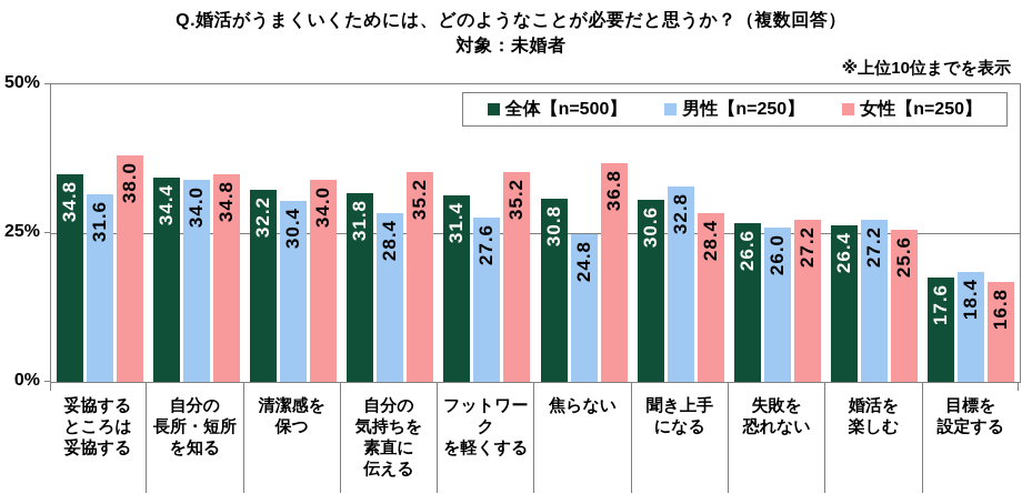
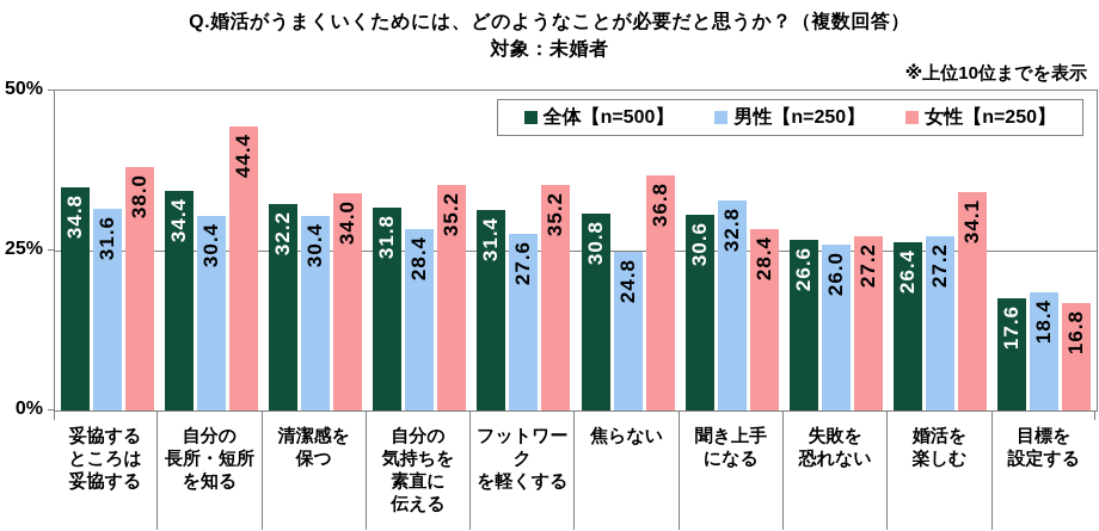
男性【n=250】/自分の長所・短所を知る: 34.0 -> 30.4
女性【n=250】/自分の長所・短所を知る: 34.8 -> 44.4
女性【n=250】/婚活を楽しむ: 25.6 -> 34.1
